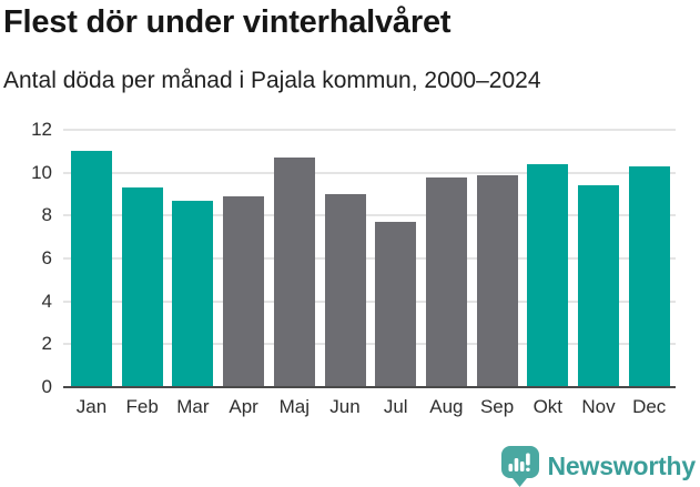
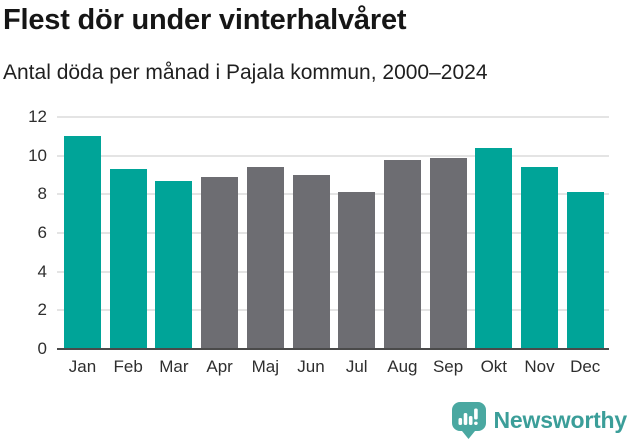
Maj: 10.7 -> 9.4
Jul: 7.7 -> 8.1
Dec: 10.3 -> 8.1
